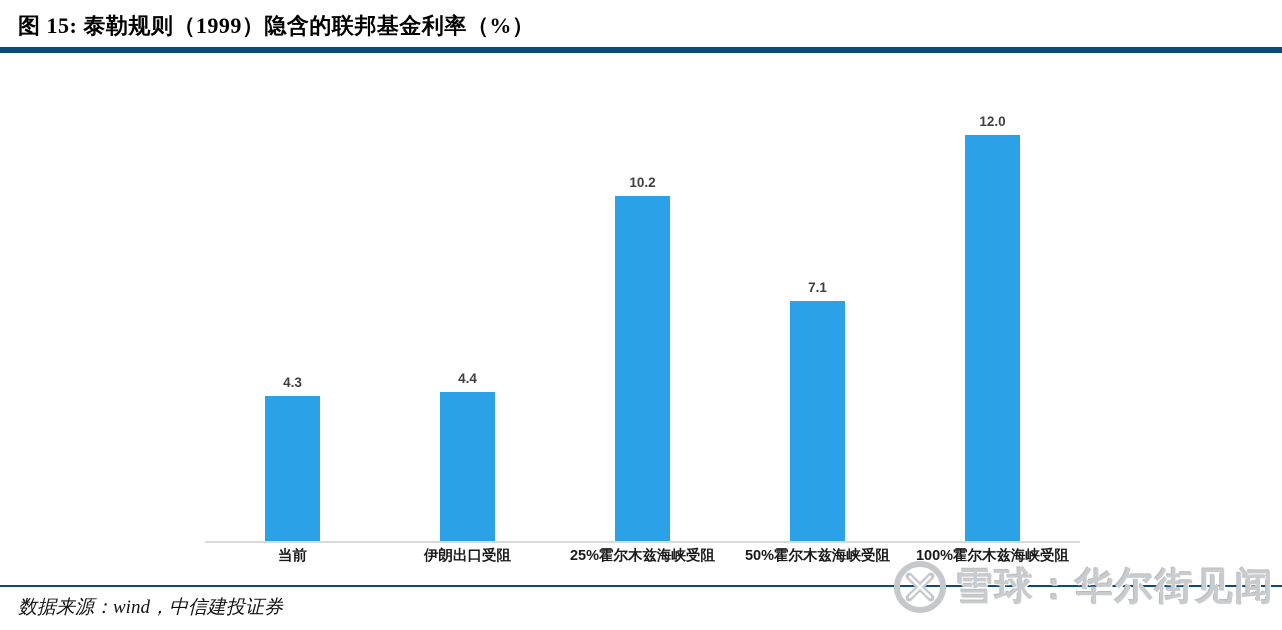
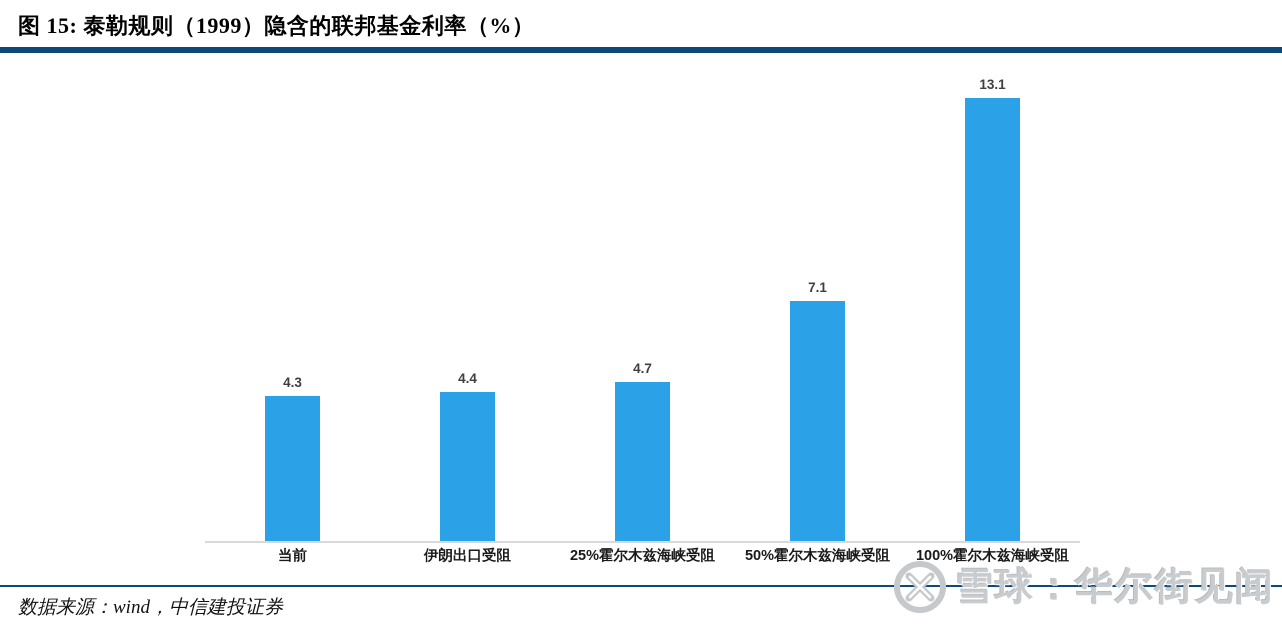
25%霍尔木兹海峡受阻: 10.2 -> 4.7
100%霍尔木兹海峡受阻: 12.0 -> 13.1
